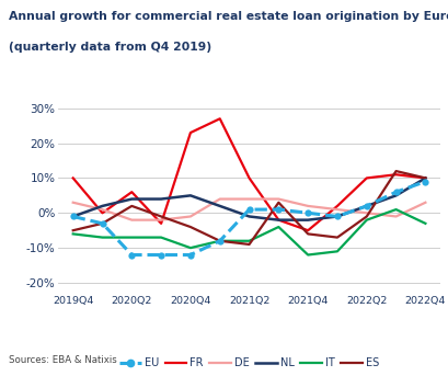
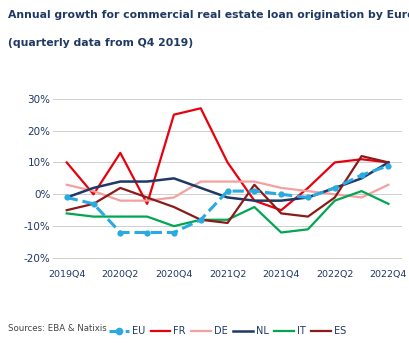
FR/2020Q2: 6% -> 13%
FR/2020Q4: 23% -> 25%
